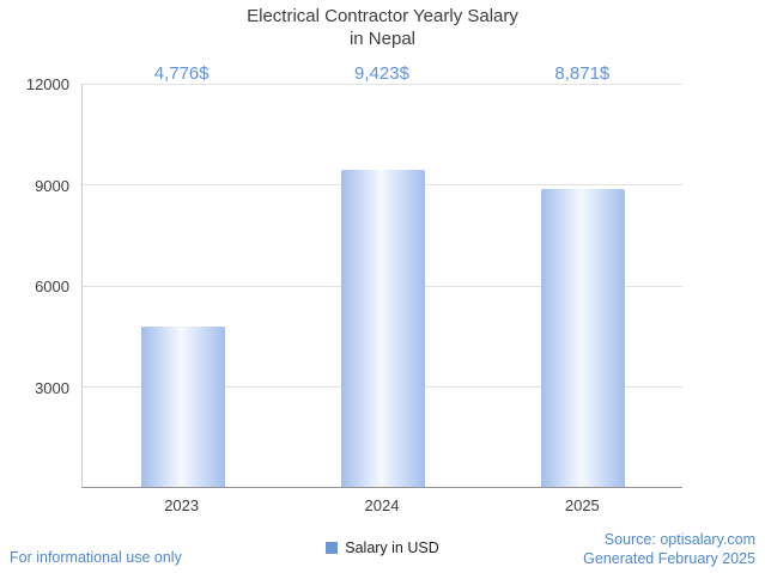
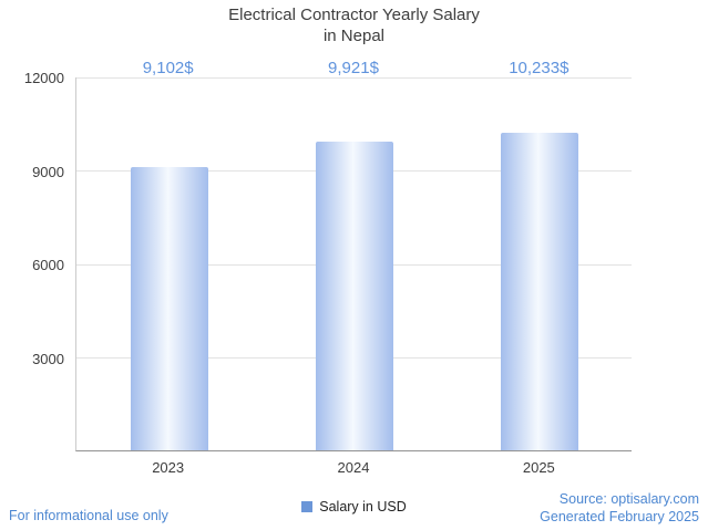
2023: 4,776 -> 9,102
2024: 9,423 -> 9,921
2025: 8,871 -> 10,233
